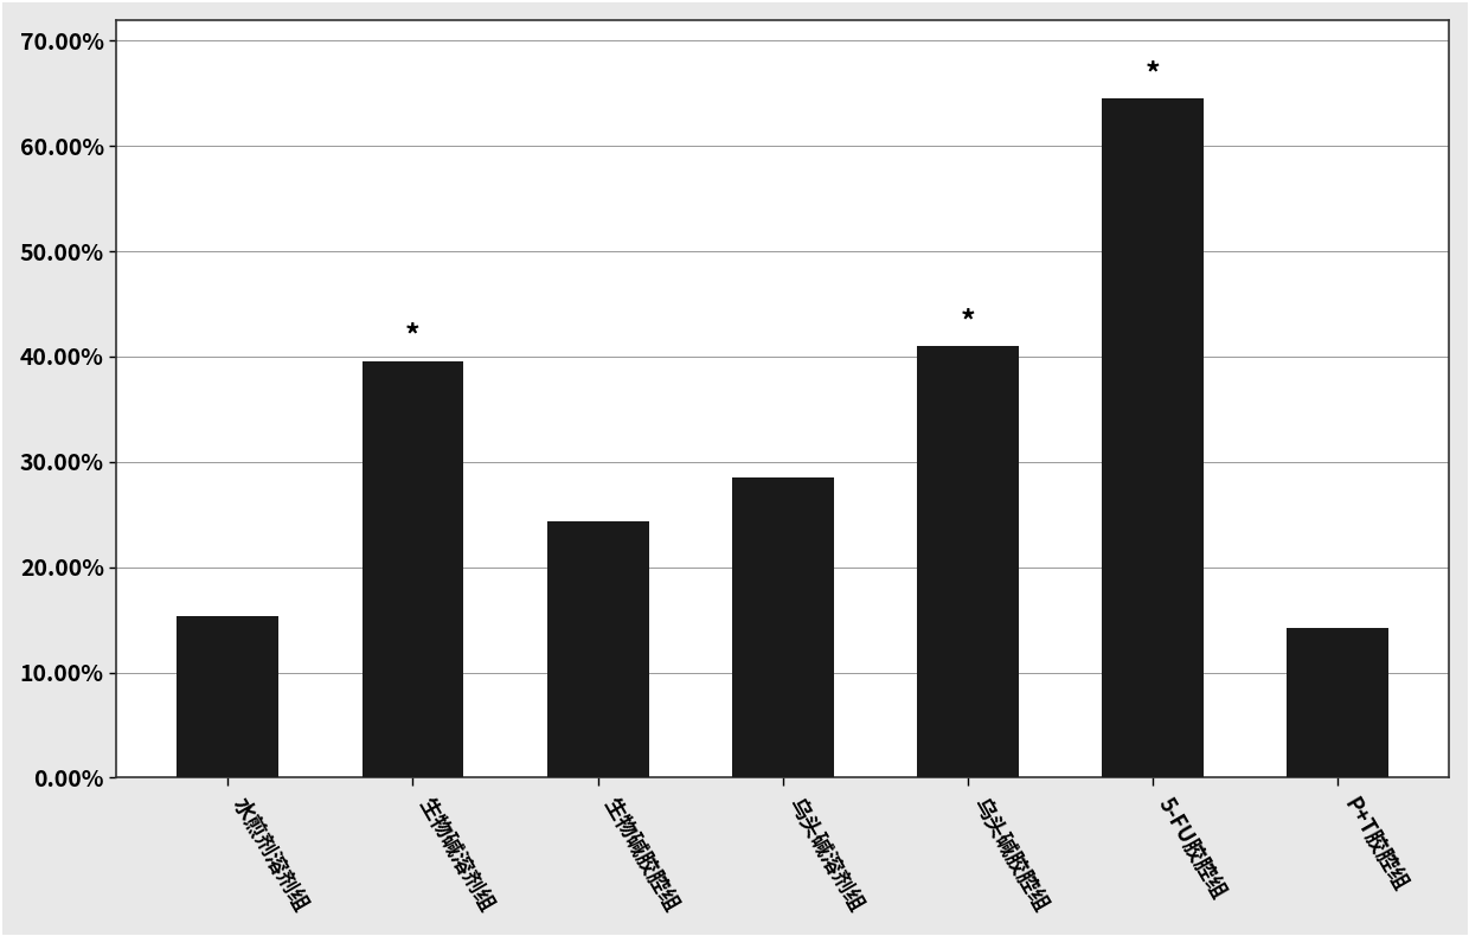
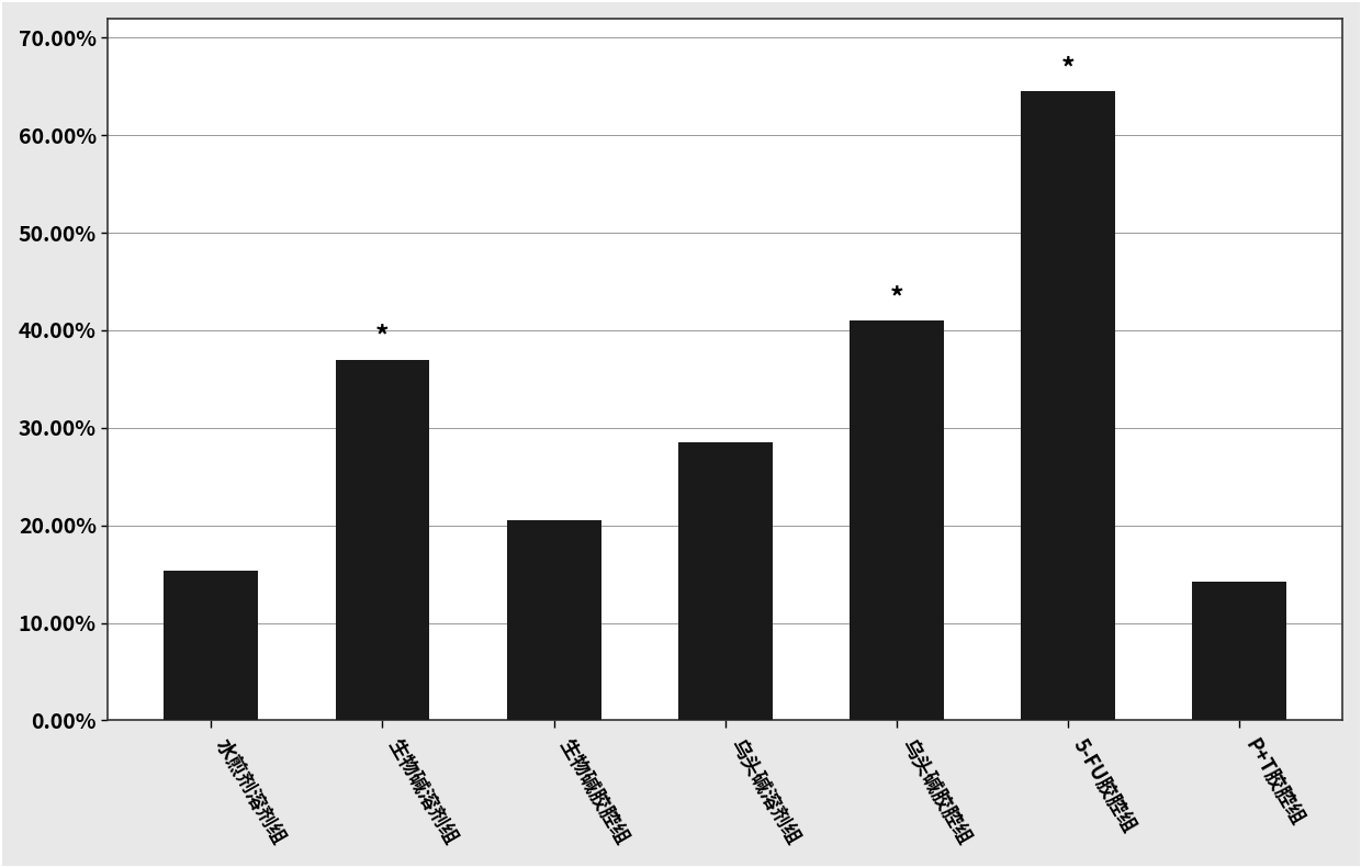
生物碱溶剂组: 39.6% -> 37.0%
生物碱胶腔组: 24.4% -> 20.5%
